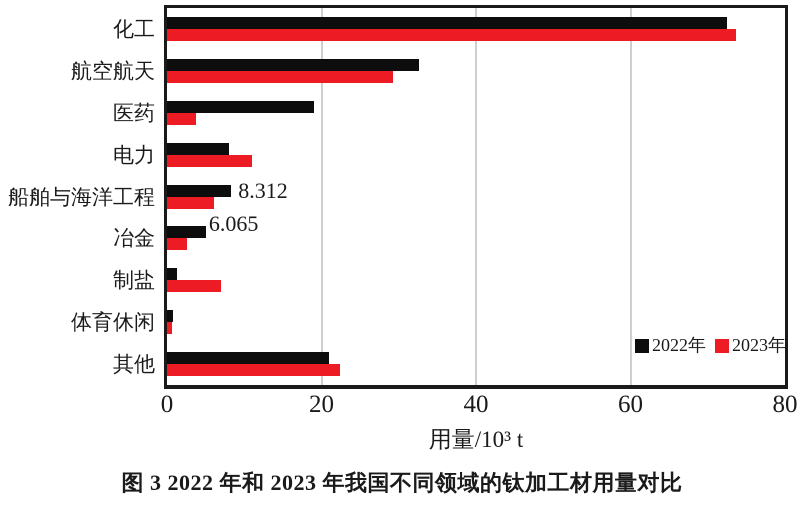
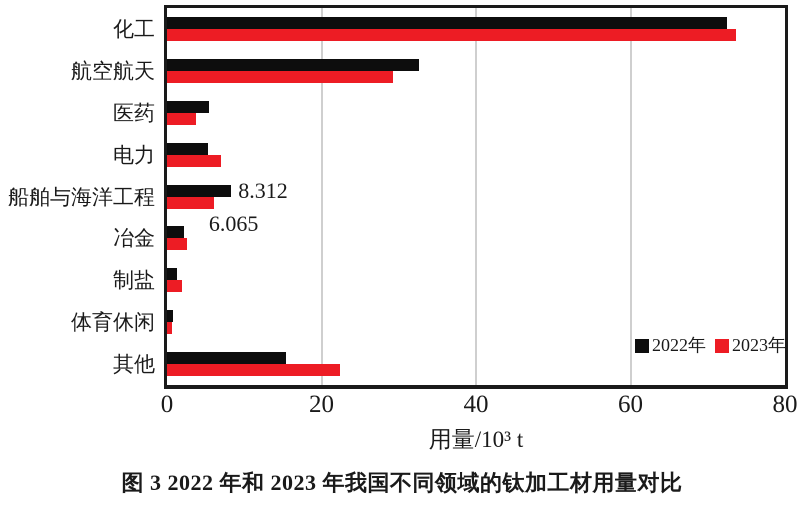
2022年/医药: 19 -> 5
2022年/电力: 8 -> 5
2023年/电力: 11 -> 7
2022年/冶金: 5 -> 2
2023年/制盐: 7 -> 2
2022年/其他: 21 -> 15
